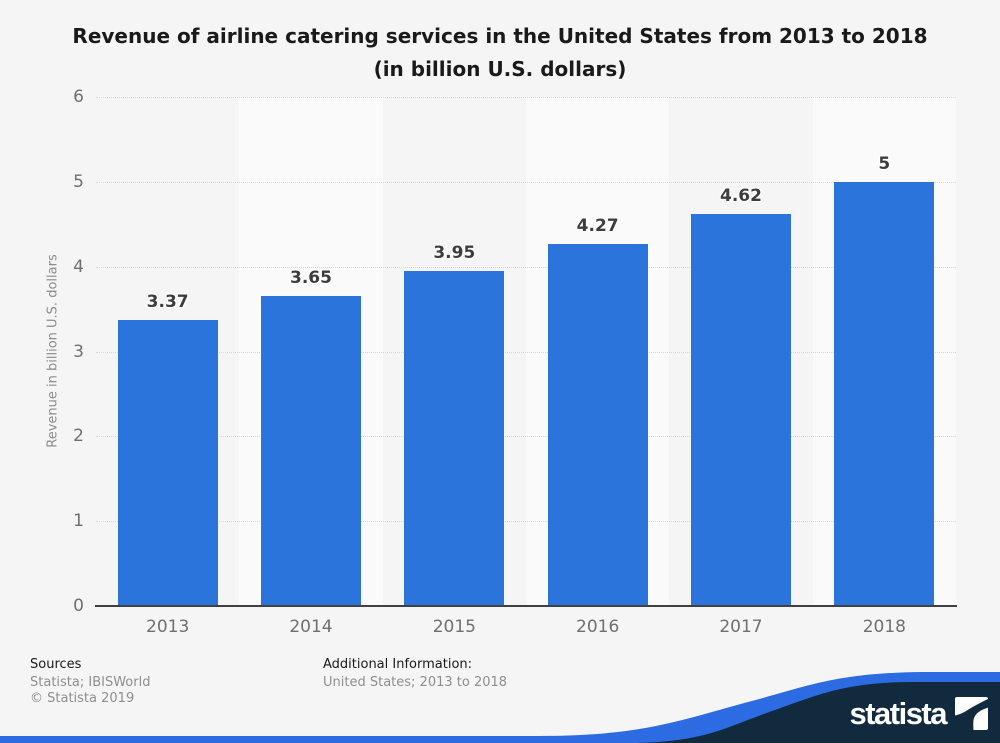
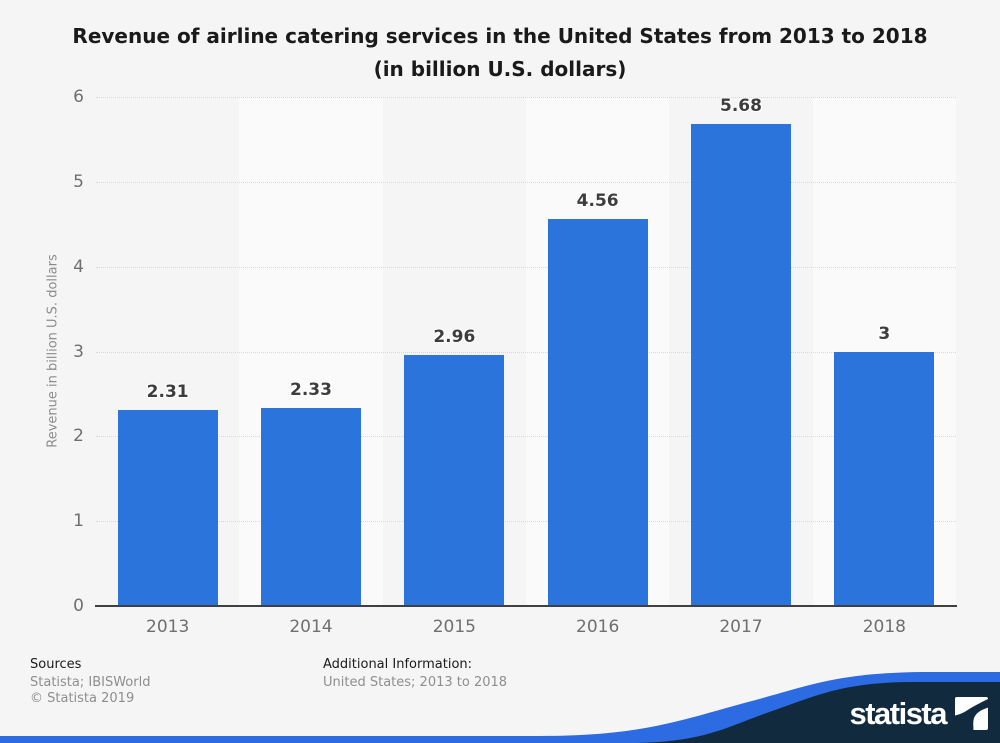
2013: 3.37 -> 2.31
2014: 3.65 -> 2.33
2015: 3.95 -> 2.96
2016: 4.27 -> 4.56
2017: 4.62 -> 5.68
2018: 5 -> 3
